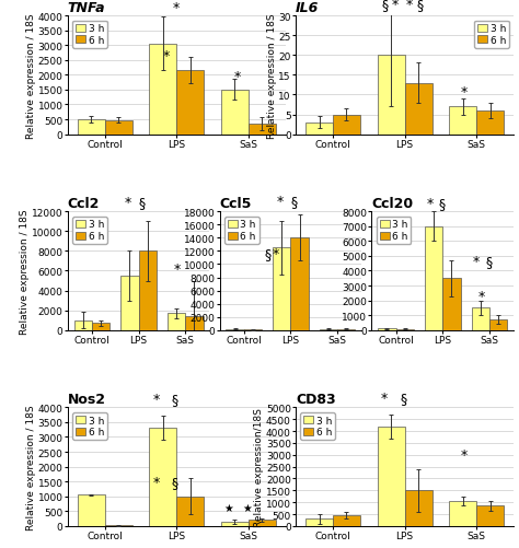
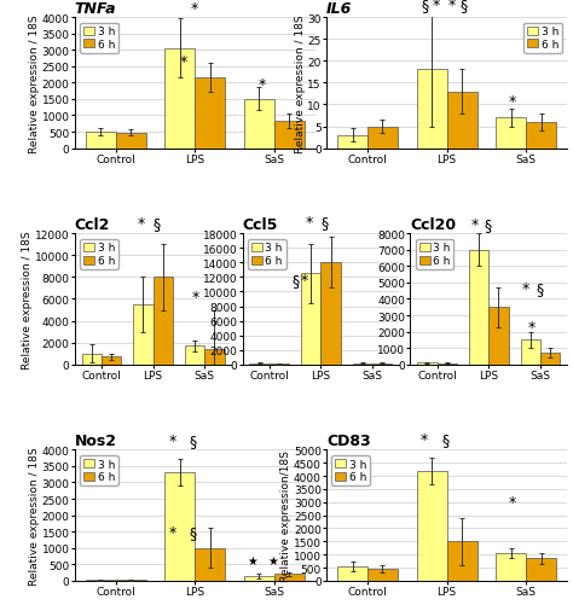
TNFa/6 h/SaS: 350 -> 850
IL6/3 h/LPS: 20 -> 18
Nos2/3 h/Control: 1050 -> 30
CD83/3 h/Control: 300 -> 550
